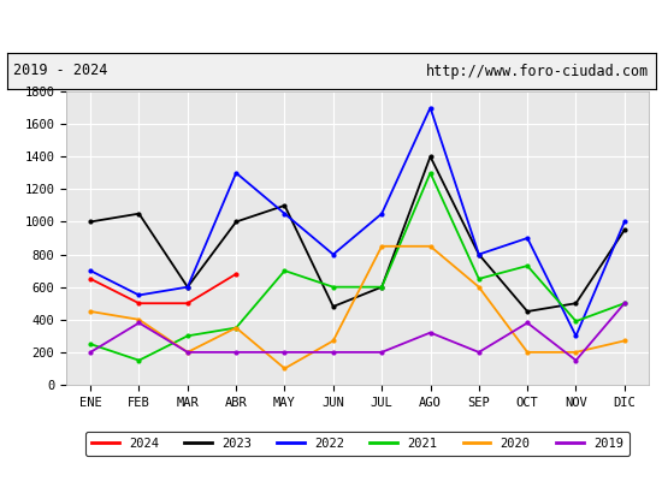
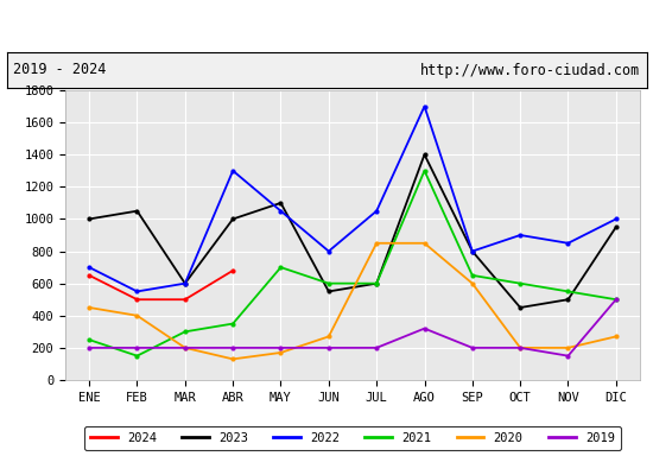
2019/FEB: 380 -> 200
2020/ABR: 350 -> 130
2020/MAY: 100 -> 170
2023/JUN: 480 -> 550
2021/OCT: 730 -> 600
2019/OCT: 380 -> 200
2022/NOV: 300 -> 850
2021/NOV: 390 -> 550
